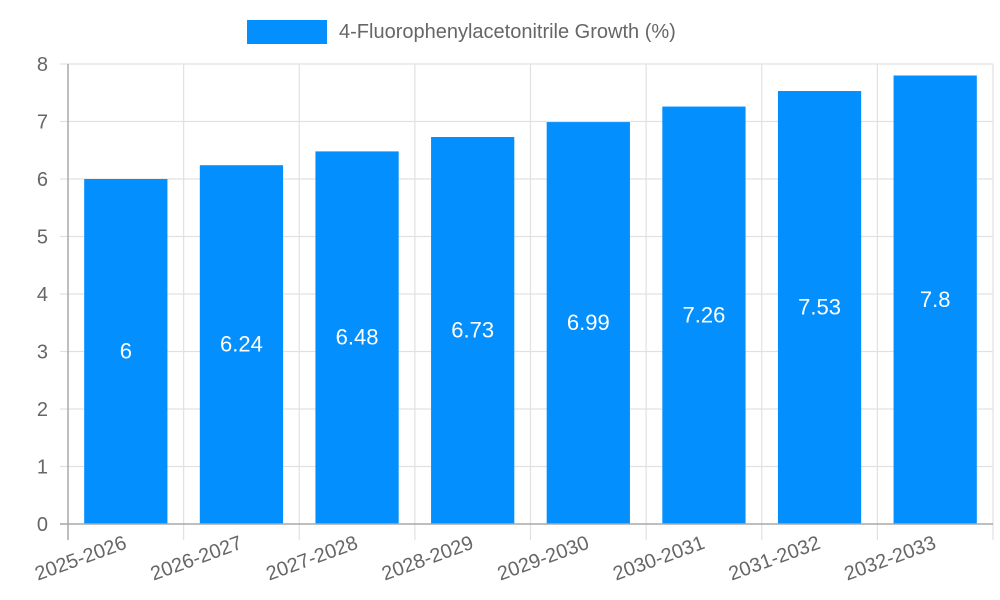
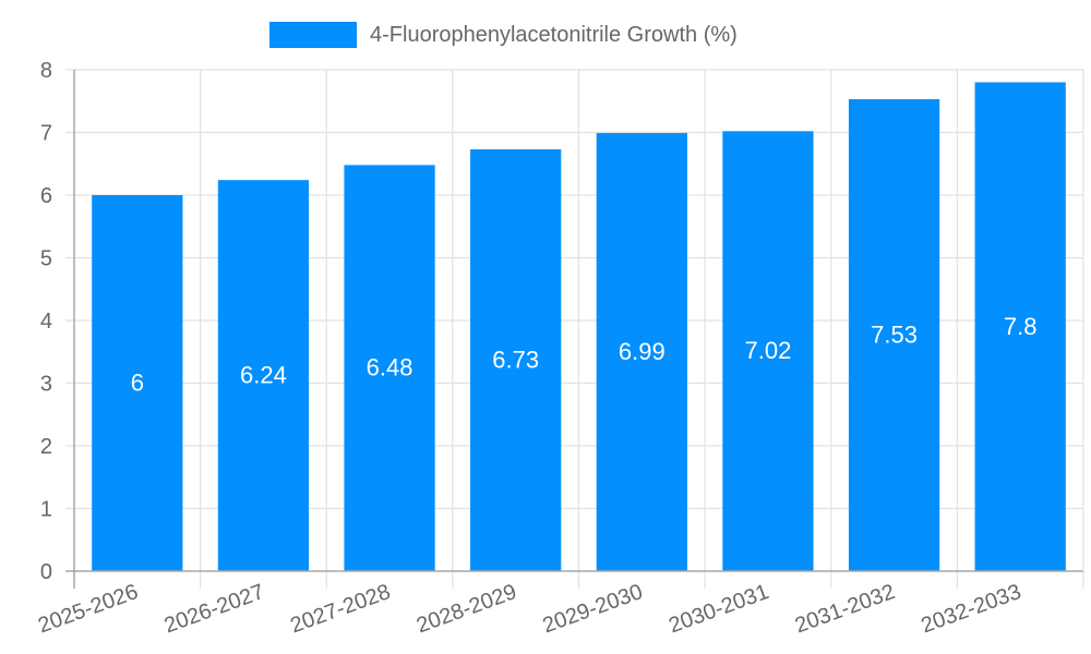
2030-2031: 7.26 -> 7.02
